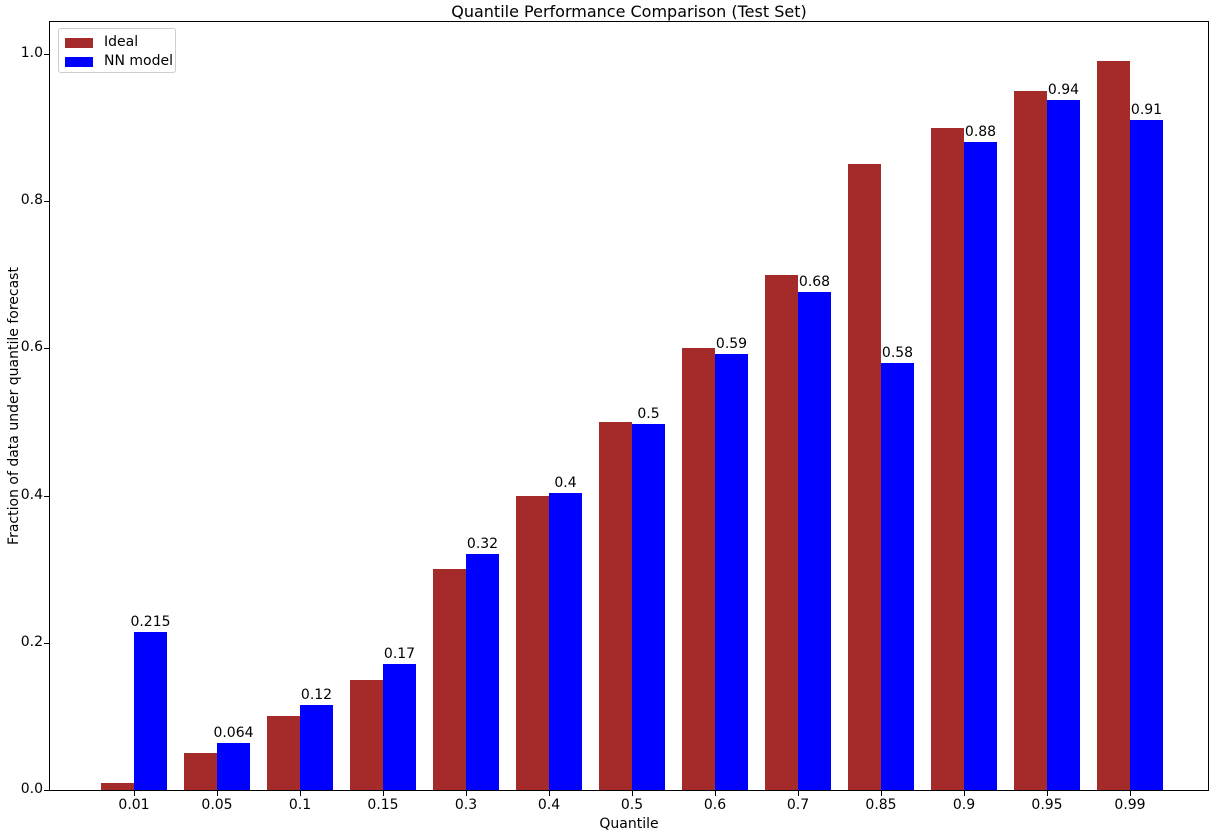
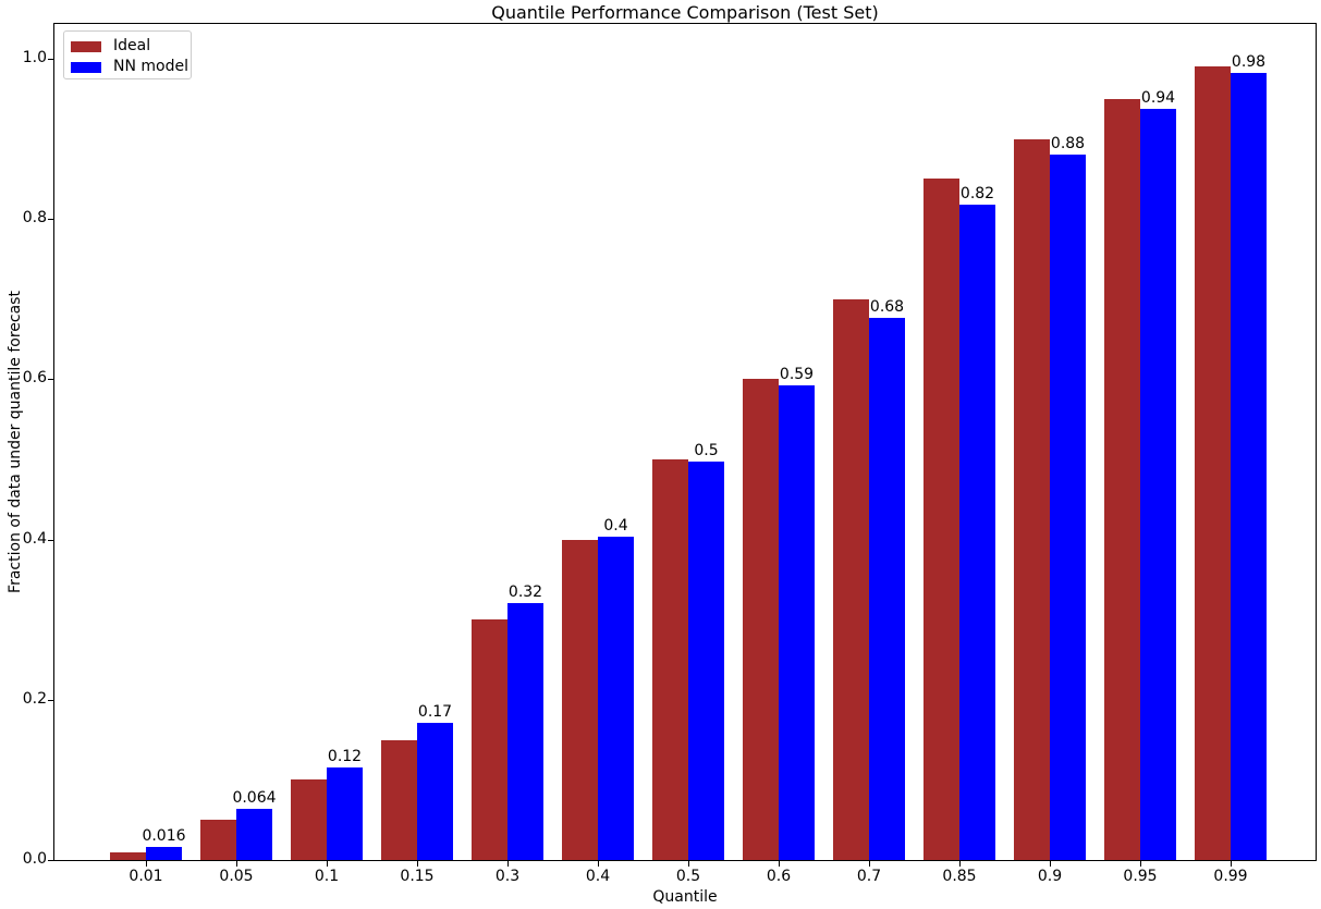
NN model/0.01: 0.215 -> 0.016
NN model/0.85: 0.58 -> 0.82
NN model/0.99: 0.91 -> 0.98
